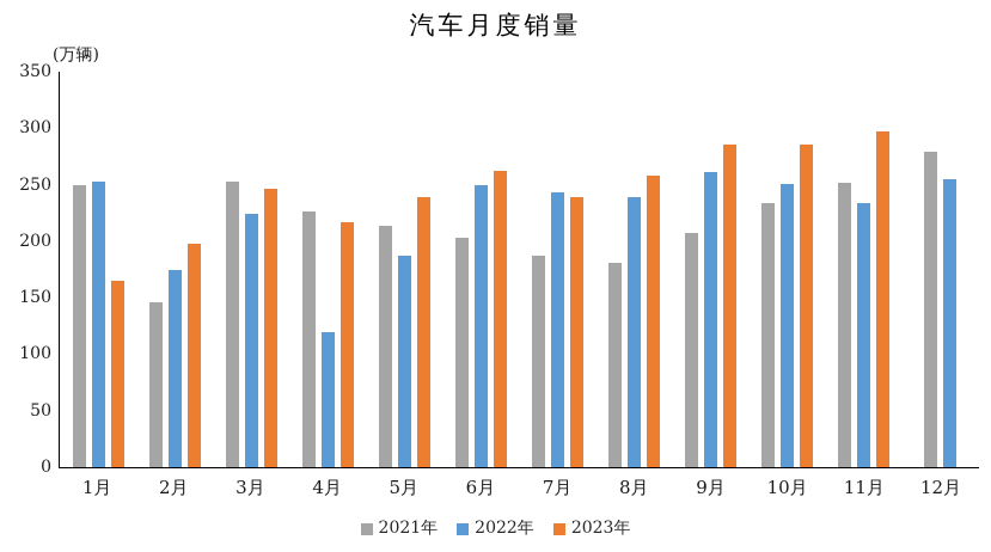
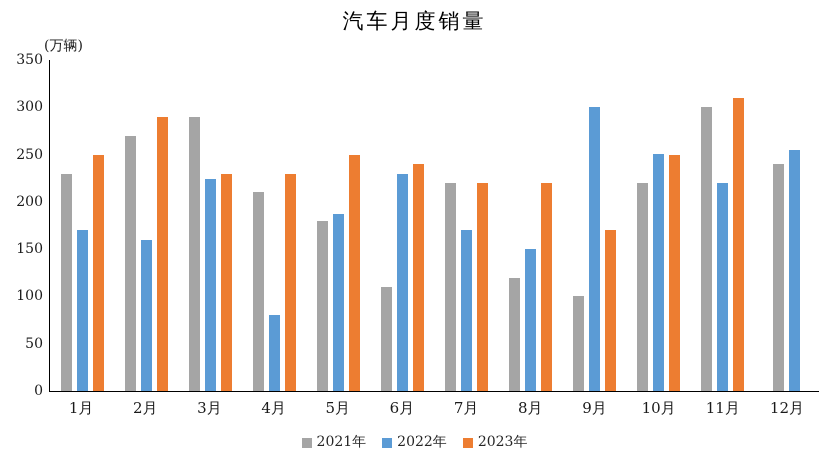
2021年/1月: 250 -> 230
2022年/1月: 250 -> 170
2023年/1月: 160 -> 250
2021年/2月: 150 -> 270
2022年/2月: 170 -> 160
2023年/2月: 200 -> 290
2021年/3月: 250 -> 290
2023年/3月: 250 -> 230
2021年/4月: 230 -> 210
2022年/4月: 120 -> 80
2023年/4月: 220 -> 230
2021年/5月: 210 -> 180
2023年/5月: 240 -> 250
2021年/6月: 200 -> 110
2022年/6月: 250 -> 230
2023年/6月: 260 -> 240
2021年/7月: 190 -> 220
2022年/7月: 240 -> 170
2023年/7月: 240 -> 220
2021年/8月: 180 -> 120
2022年/8月: 240 -> 150
2023年/8月: 260 -> 220
2021年/9月: 210 -> 100
2022年/9月: 260 -> 300
2023年/9月: 290 -> 170
2021年/10月: 230 -> 220
2023年/10月: 290 -> 250
2021年/11月: 250 -> 300
2022年/11月: 230 -> 220
2023年/11月: 300 -> 310
2021年/12月: 280 -> 240
